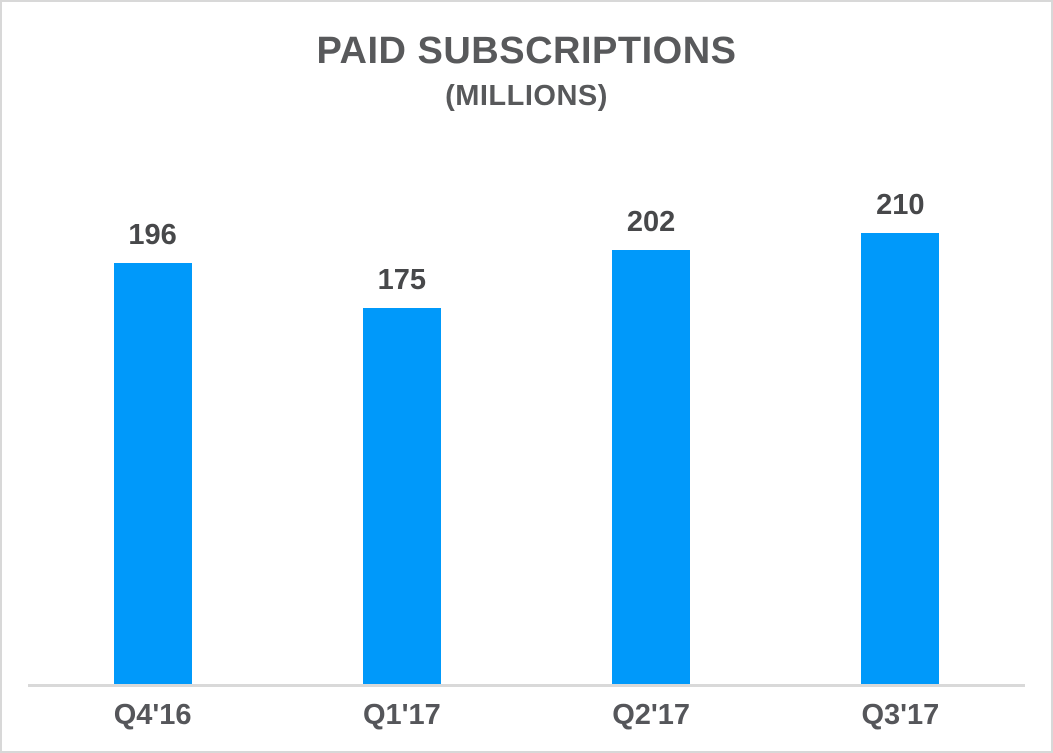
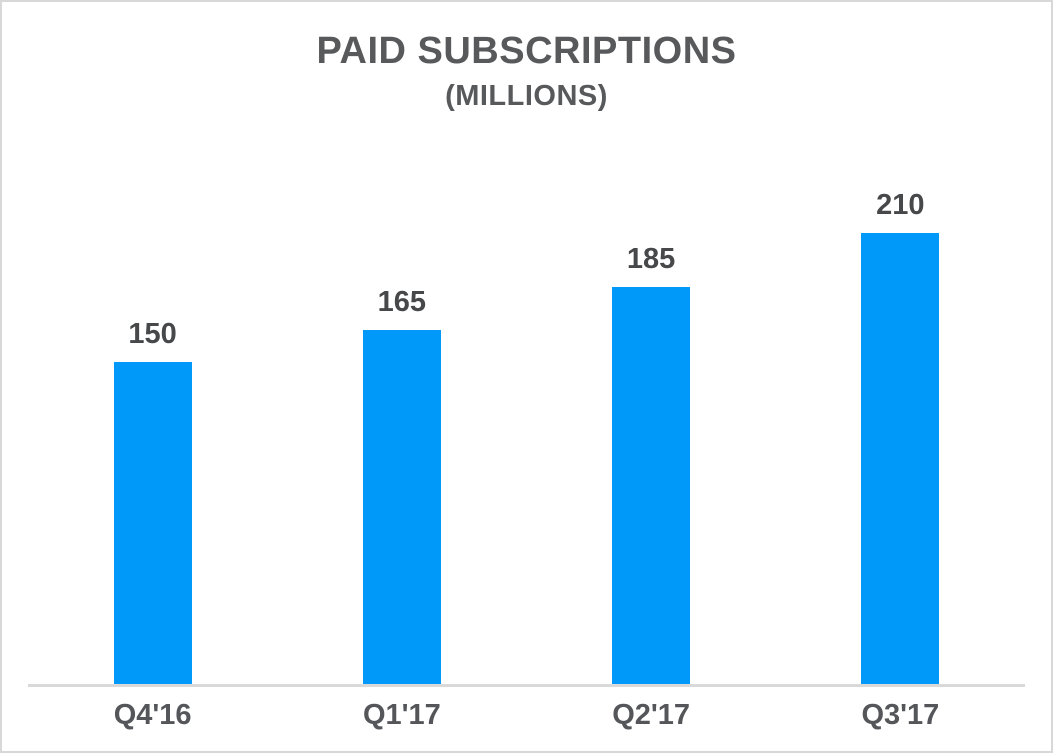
Q4'16: 196 -> 150
Q1'17: 175 -> 165
Q2'17: 202 -> 185
